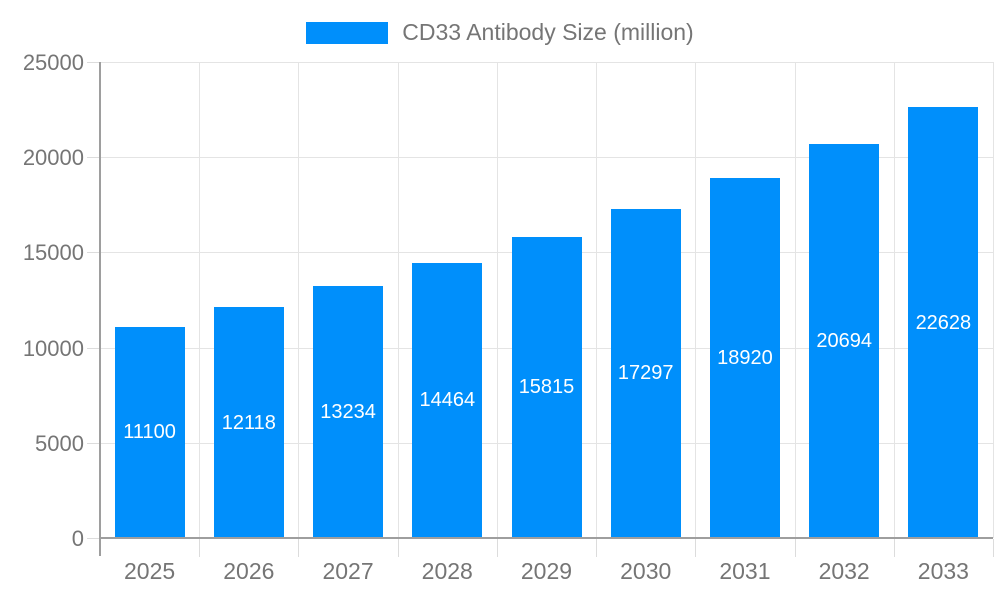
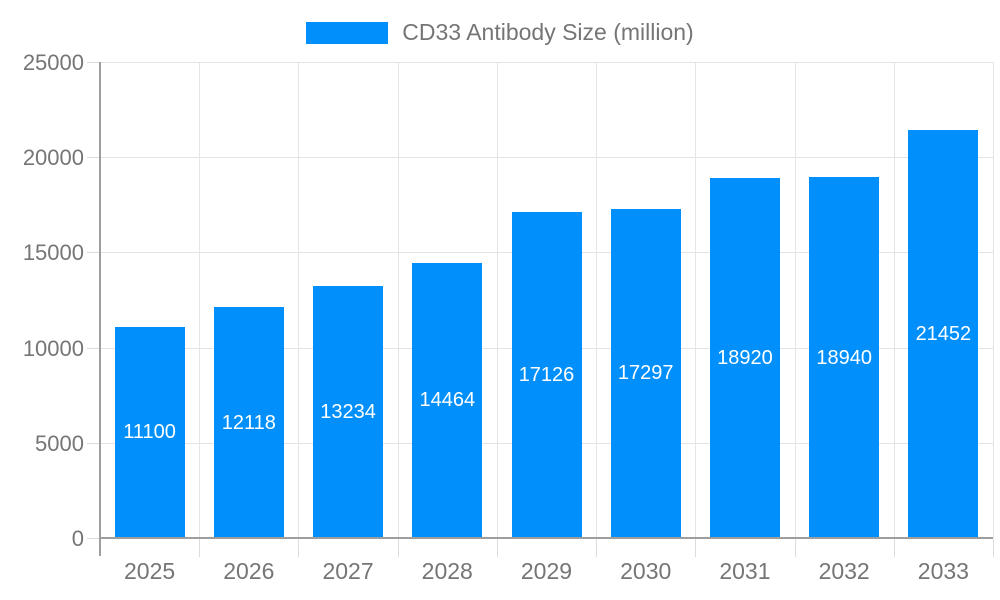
2029: 15815 -> 17126
2032: 20694 -> 18940
2033: 22628 -> 21452
